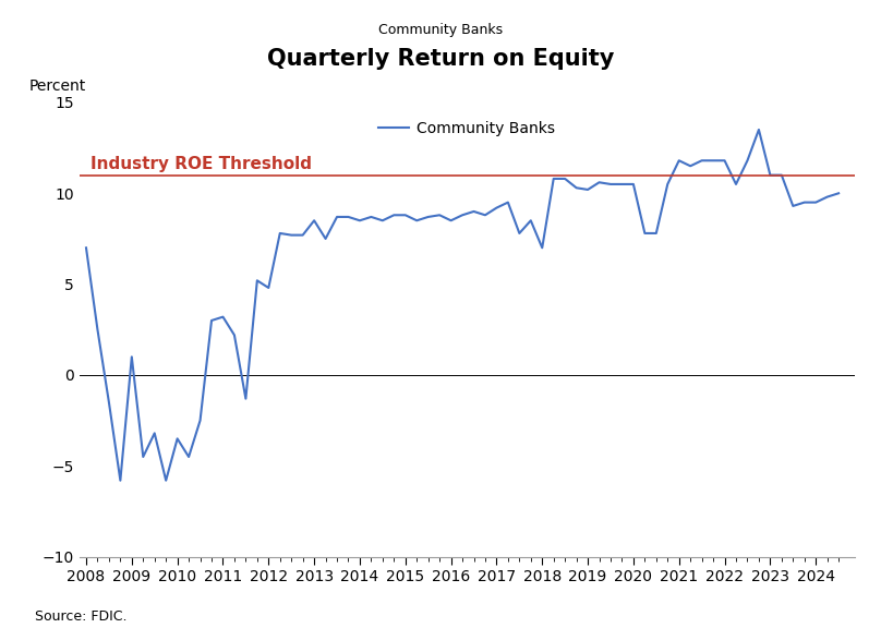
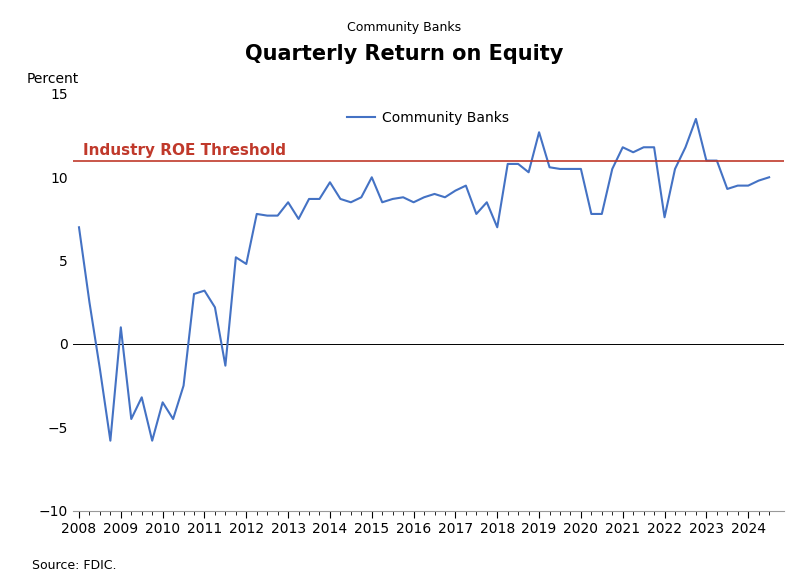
2014: 8.5 -> 9.7
2015: 8.8 -> 10.0
2019: 10.2 -> 12.7
2022: 11.8 -> 7.6
